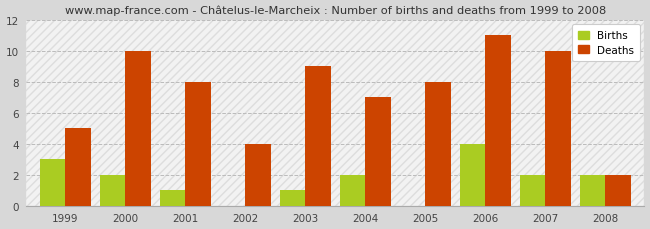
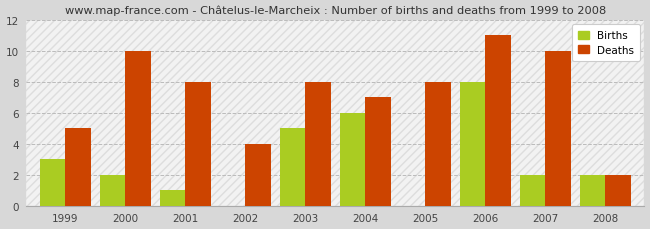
Births/2003: 1 -> 5
Deaths/2003: 9 -> 8
Births/2004: 2 -> 6
Births/2006: 4 -> 8
